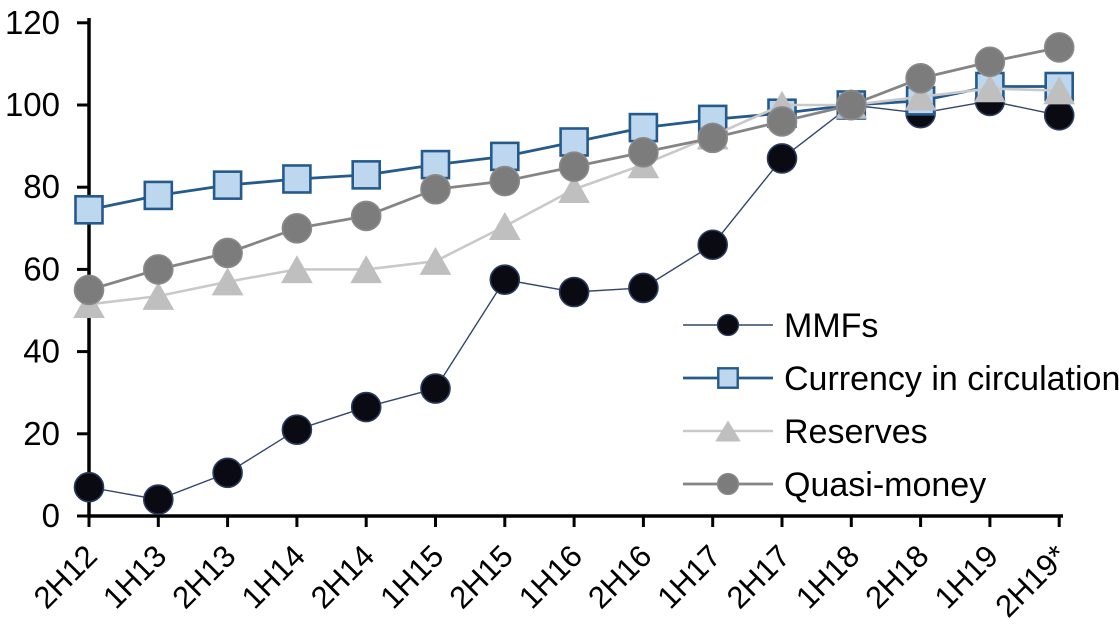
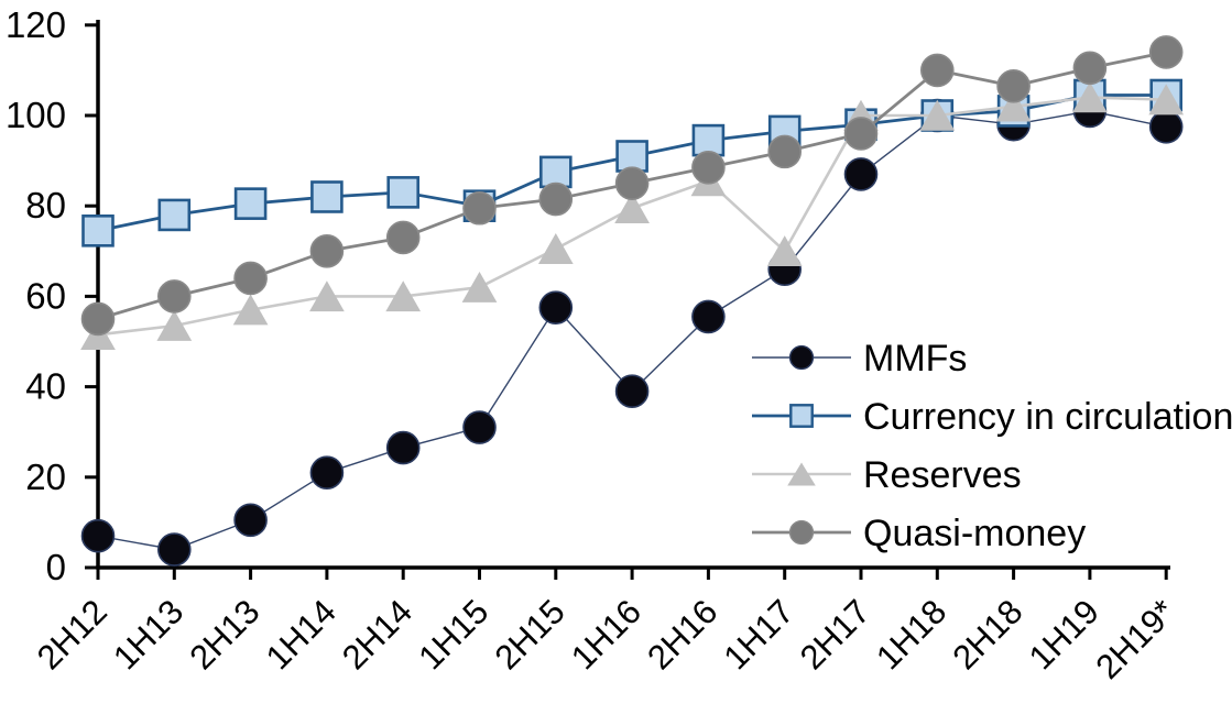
Currency in circulation/1H15: 86 -> 80
MMFs/1H16: 54 -> 39
Reserves/1H17: 92 -> 70
Quasi-money/1H18: 100 -> 110
